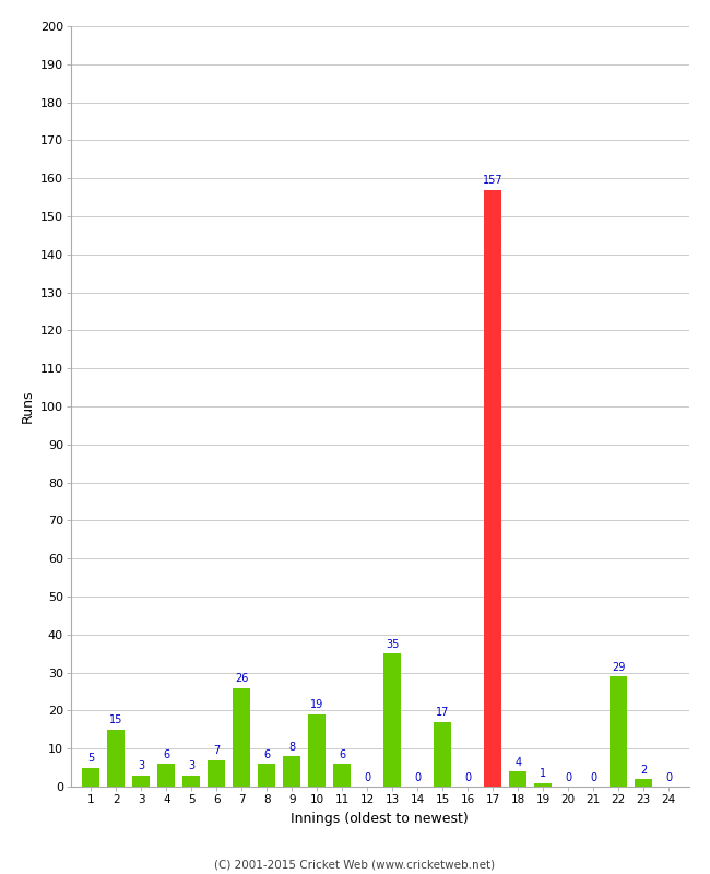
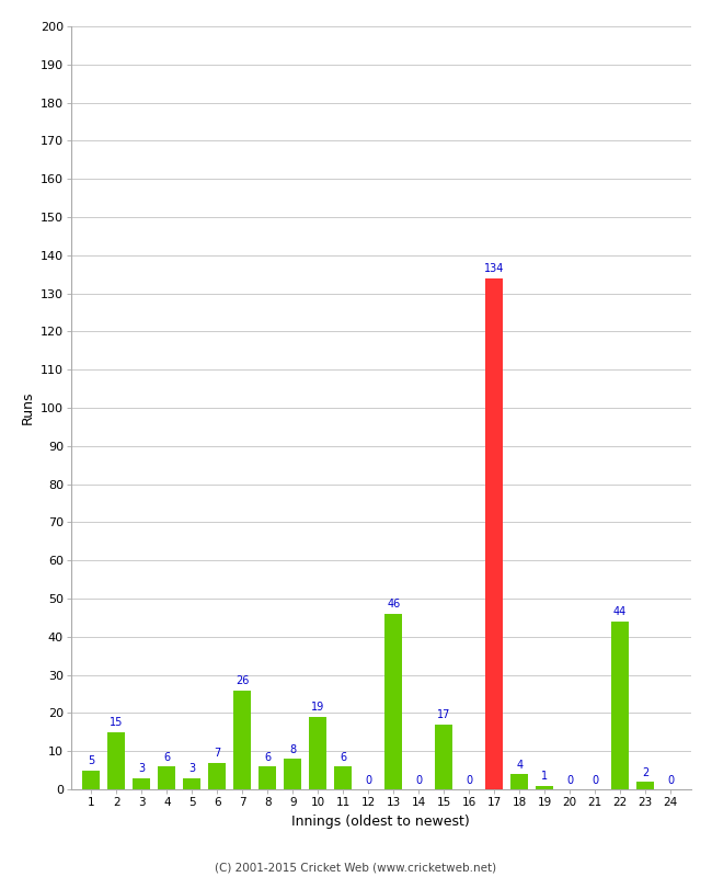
13: 35 -> 46
17: 157 -> 134
22: 29 -> 44
